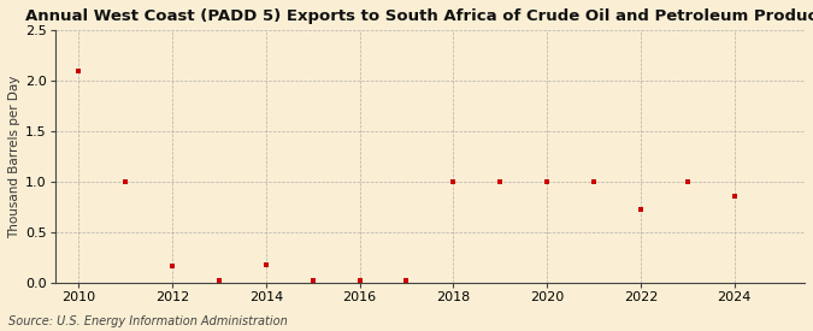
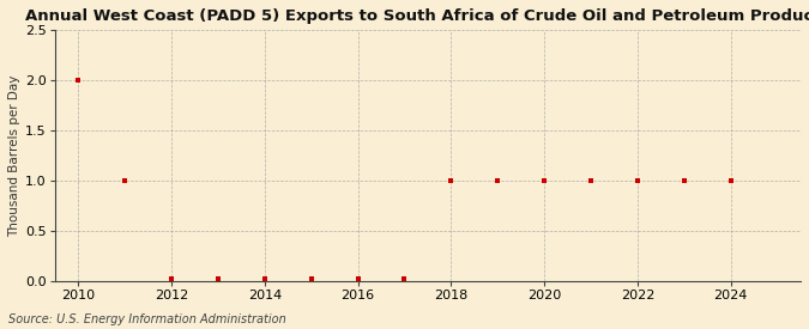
2010: 2.10 -> 2.00
2012: 0.16 -> 0.02
2014: 0.18 -> 0.02
2022: 0.72 -> 1.00
2024: 0.86 -> 1.00
